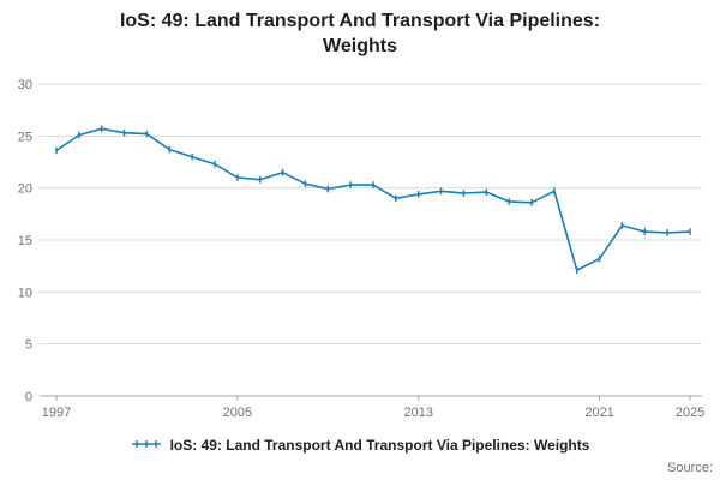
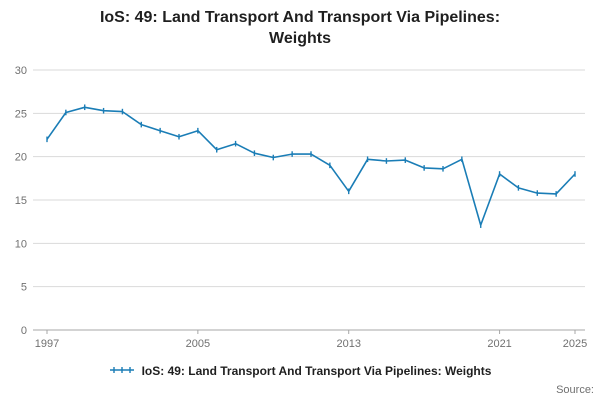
1997: 24 -> 22
2005: 21 -> 23
2013: 19 -> 16
2021: 13 -> 18
2025: 16 -> 18
